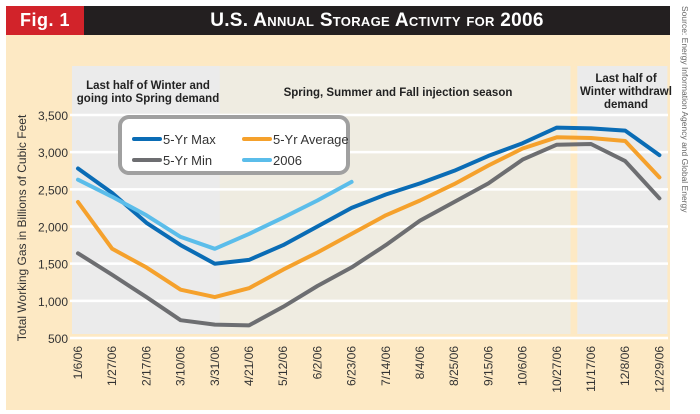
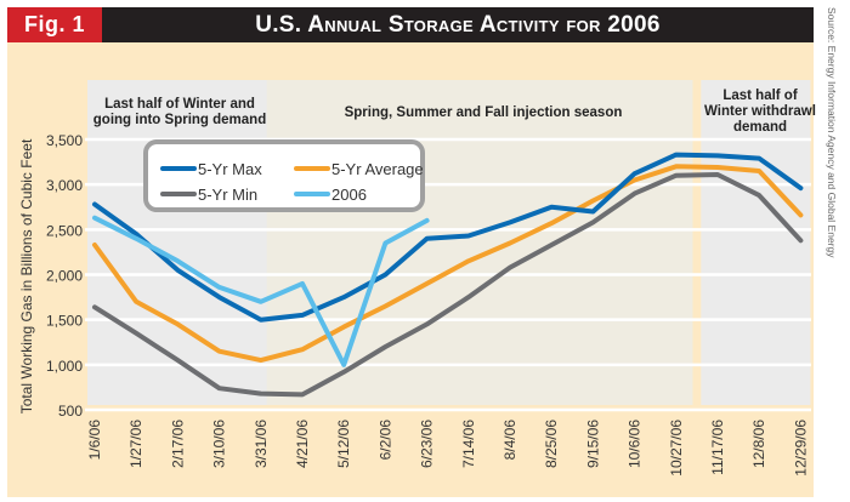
2006/5/12/06: 2100 -> 1000
5-Yr Max/6/23/06: 2200 -> 2400
5-Yr Max/9/15/06: 3000 -> 2700
